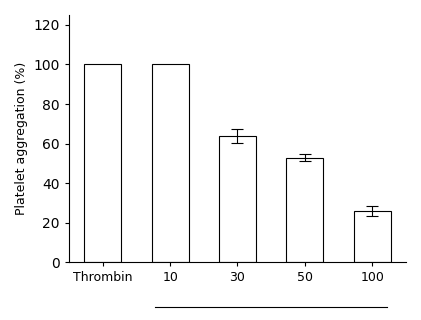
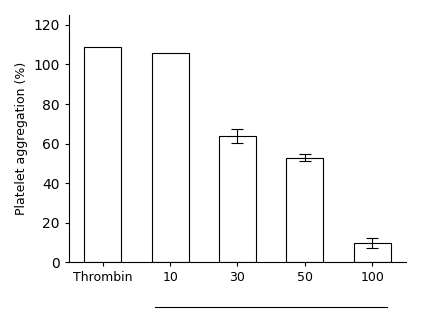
Thrombin: 100 -> 109
10: 100 -> 106
100: 26 -> 10
